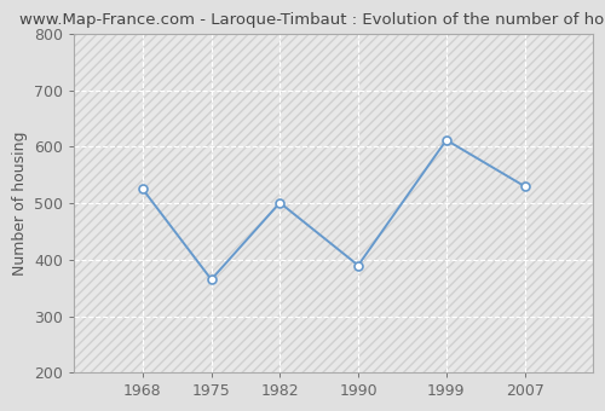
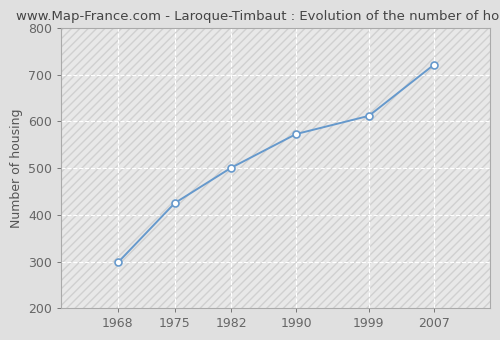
1968: 525 -> 298
1975: 365 -> 425
1990: 390 -> 573
2007: 530 -> 721
